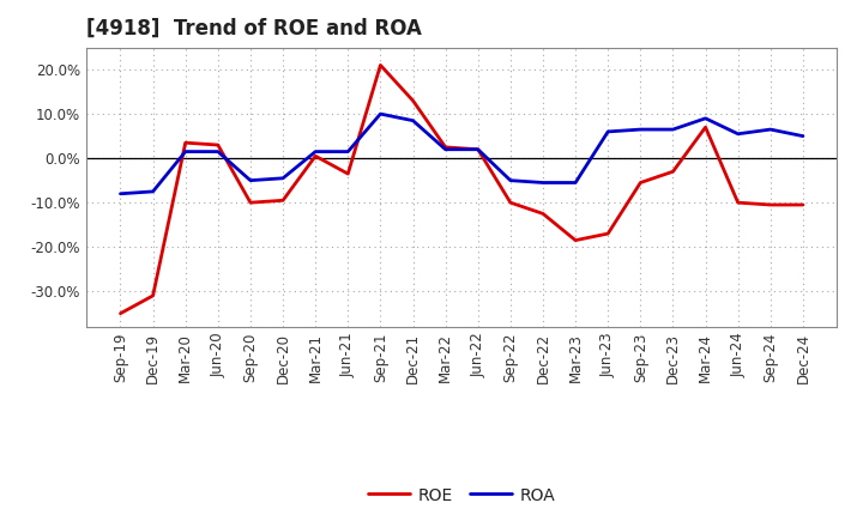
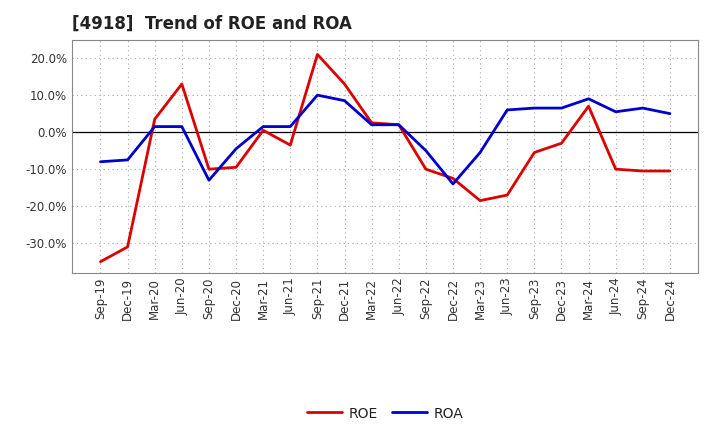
ROE/Jun-20: 3.0% -> 13.0%
ROA/Sep-20: -5.0% -> -13.0%
ROA/Dec-22: -5.5% -> -14.0%
